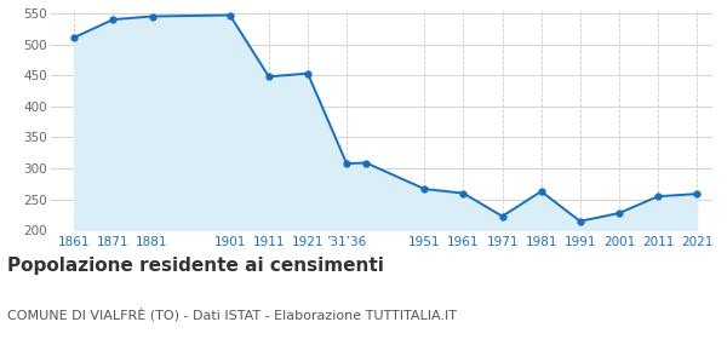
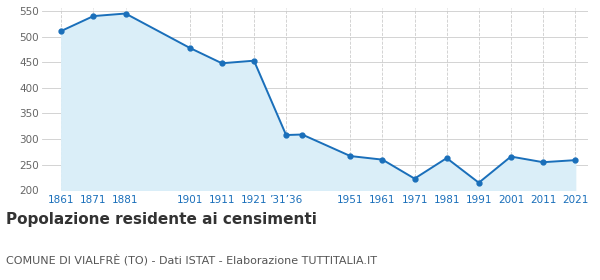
1901: 547 -> 478
2001: 228 -> 266
